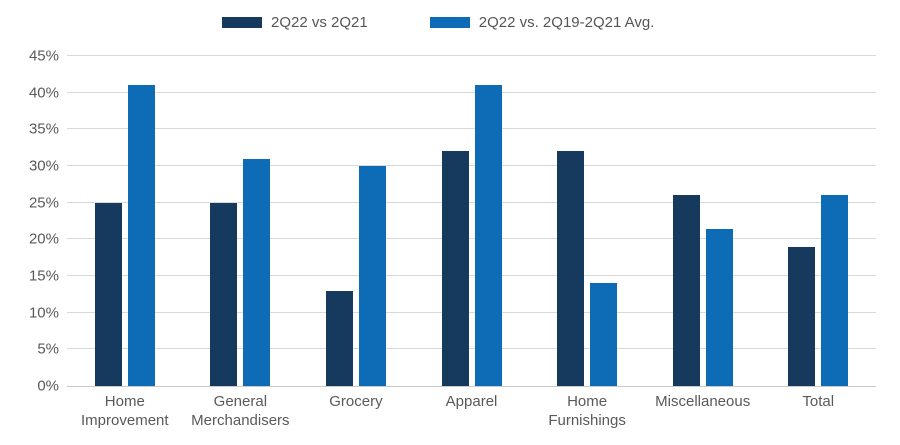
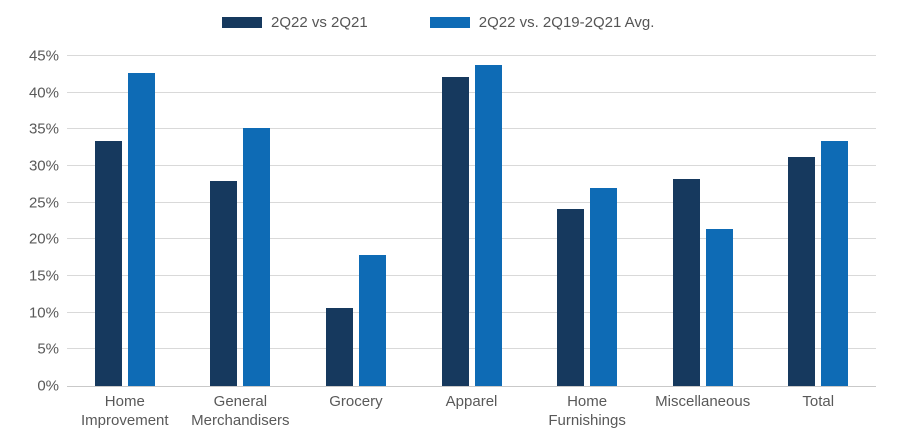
2Q22 vs 2Q21/Home Improvement: 25% -> 33%
2Q22 vs. 2Q19-2Q21 Avg./Home Improvement: 41% -> 43%
2Q22 vs 2Q21/General Merchandisers: 25% -> 28%
2Q22 vs. 2Q19-2Q21 Avg./General Merchandisers: 31% -> 35%
2Q22 vs 2Q21/Grocery: 13% -> 11%
2Q22 vs. 2Q19-2Q21 Avg./Grocery: 30% -> 18%
2Q22 vs 2Q21/Apparel: 32% -> 42%
2Q22 vs. 2Q19-2Q21 Avg./Apparel: 41% -> 44%
2Q22 vs 2Q21/Home Furnishings: 32% -> 24%
2Q22 vs. 2Q19-2Q21 Avg./Home Furnishings: 14% -> 27%
2Q22 vs 2Q21/Miscellaneous: 26% -> 28%
2Q22 vs 2Q21/Total: 19% -> 31%
2Q22 vs. 2Q19-2Q21 Avg./Total: 26% -> 33%
